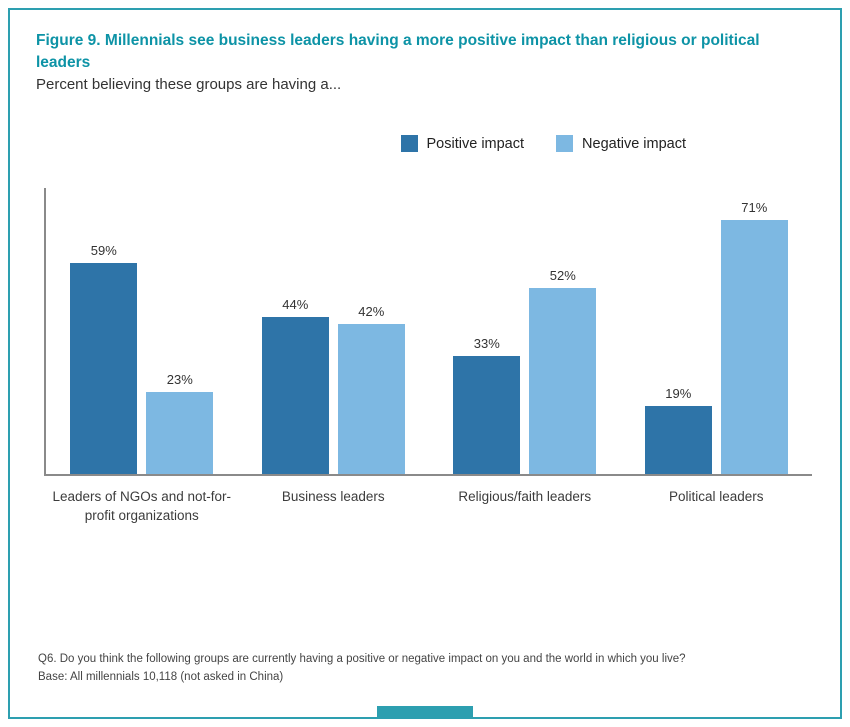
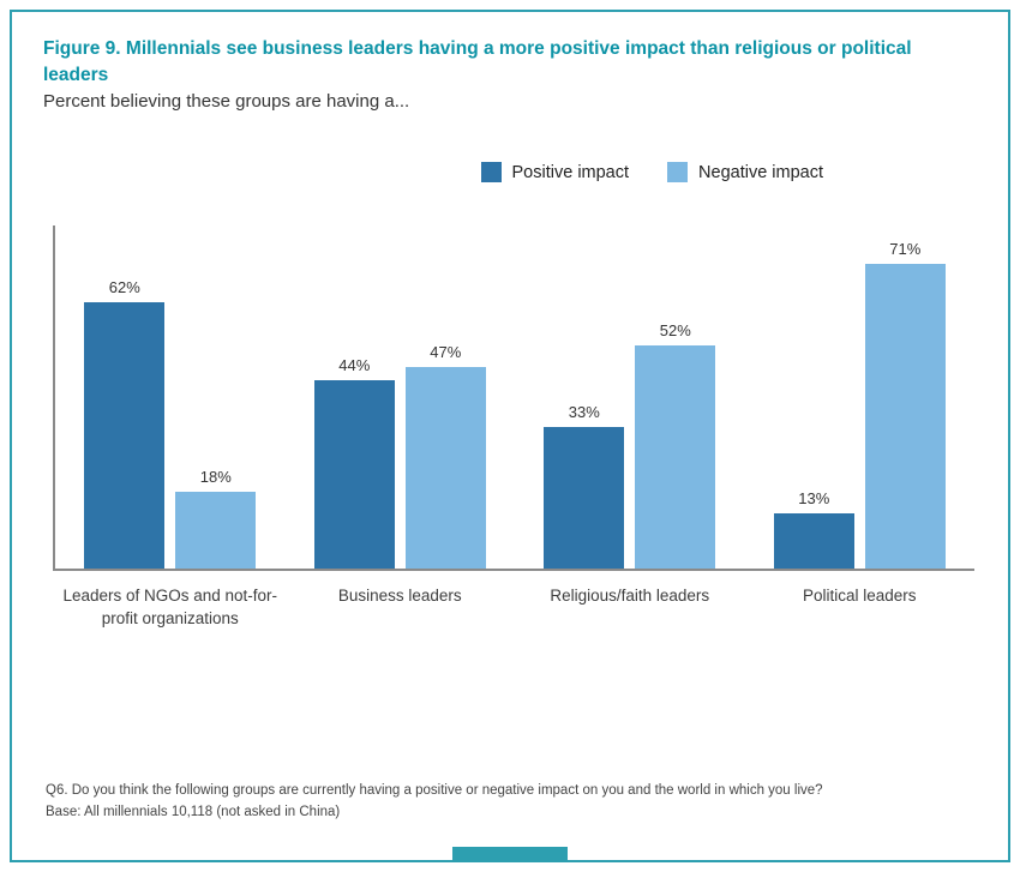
Positive impact/Leaders of NGOs and not-for-profit organizations: 59% -> 62%
Negative impact/Leaders of NGOs and not-for-profit organizations: 23% -> 18%
Negative impact/Business leaders: 42% -> 47%
Positive impact/Political leaders: 19% -> 13%
